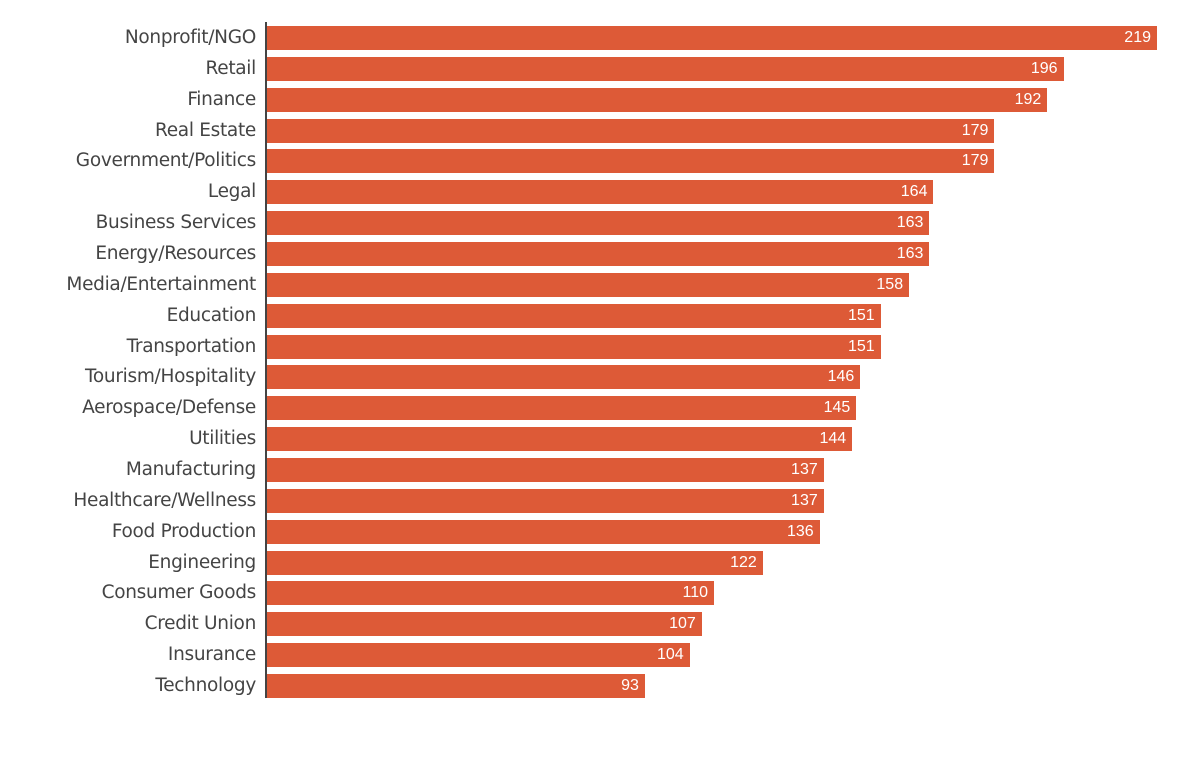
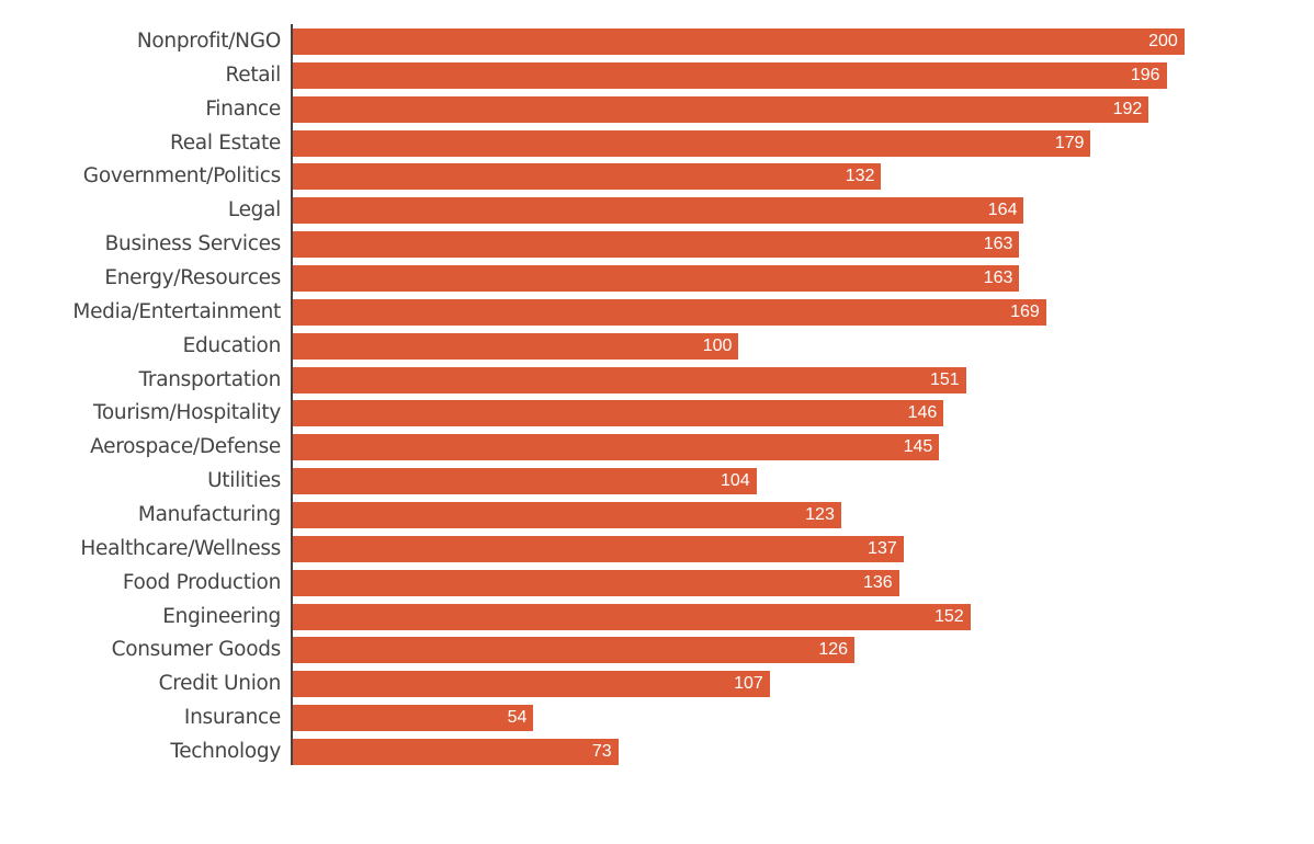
Nonprofit/NGO: 219 -> 200
Government/Politics: 179 -> 132
Media/Entertainment: 158 -> 169
Education: 151 -> 100
Utilities: 144 -> 104
Manufacturing: 137 -> 123
Engineering: 122 -> 152
Consumer Goods: 110 -> 126
Insurance: 104 -> 54
Technology: 93 -> 73
